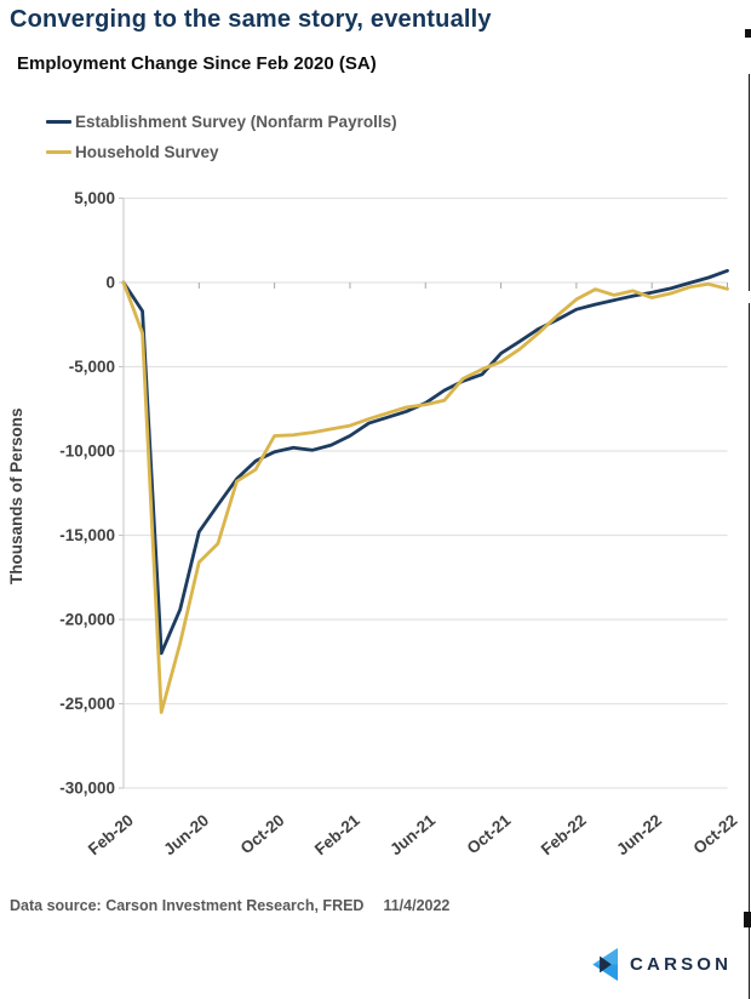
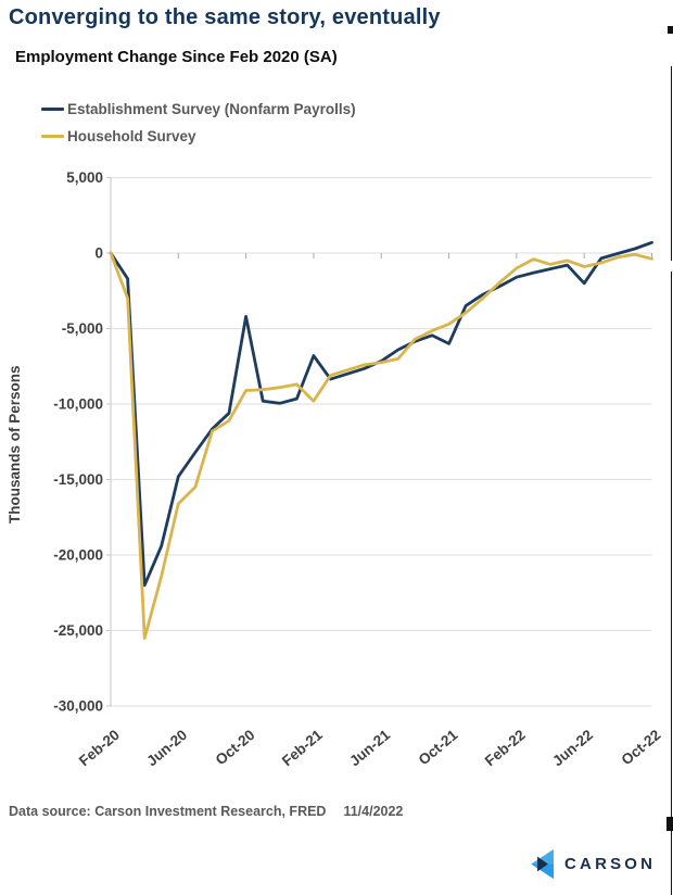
Establishment Survey (Nonfarm Payrolls)/Oct-20: -10000 -> -4200
Establishment Survey (Nonfarm Payrolls)/Feb-21: -9100 -> -6800
Household Survey/Feb-21: -8500 -> -9800
Establishment Survey (Nonfarm Payrolls)/Oct-21: -4200 -> -6000
Establishment Survey (Nonfarm Payrolls)/Jun-22: -600 -> -2000
